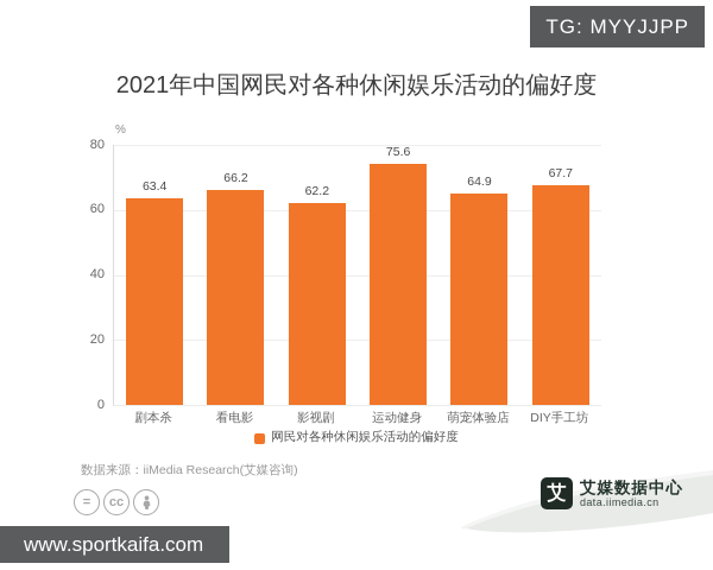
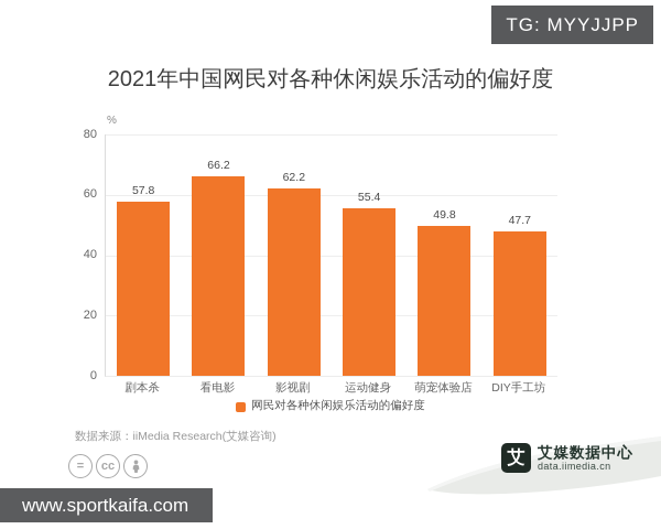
剧本杀: 63.4 -> 57.8
运动健身: 75.6 -> 55.4
萌宠体验店: 64.9 -> 49.8
DIY手工坊: 67.7 -> 47.7
